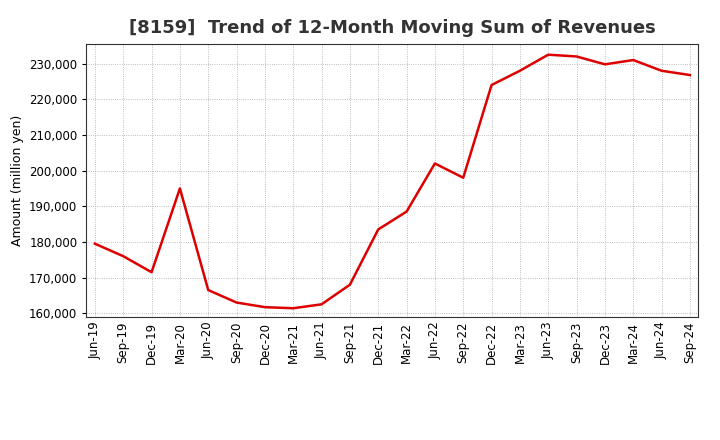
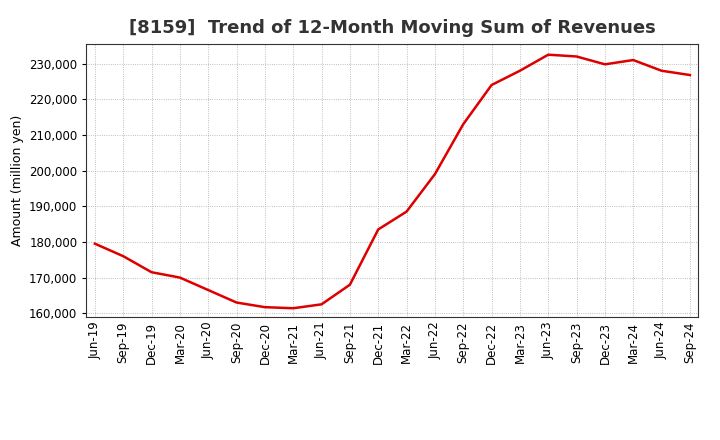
Mar-20: 195,000 -> 170,000
Jun-22: 202,000 -> 199,000
Sep-22: 198,000 -> 213,000
